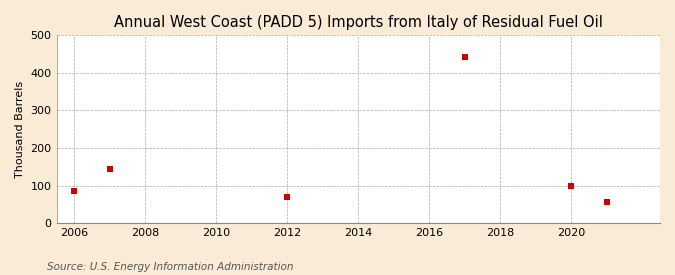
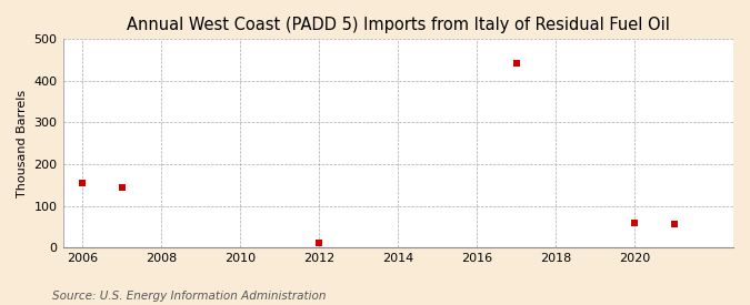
2006: 85 -> 155
2012: 70 -> 10
2020: 100 -> 60
